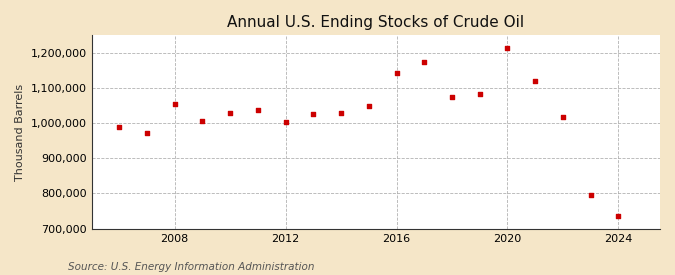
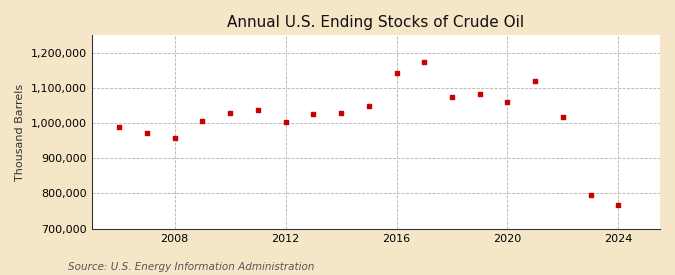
2008: 1,055,000 -> 958,000
2020: 1,215,000 -> 1,060,000
2024: 735,000 -> 767,000
